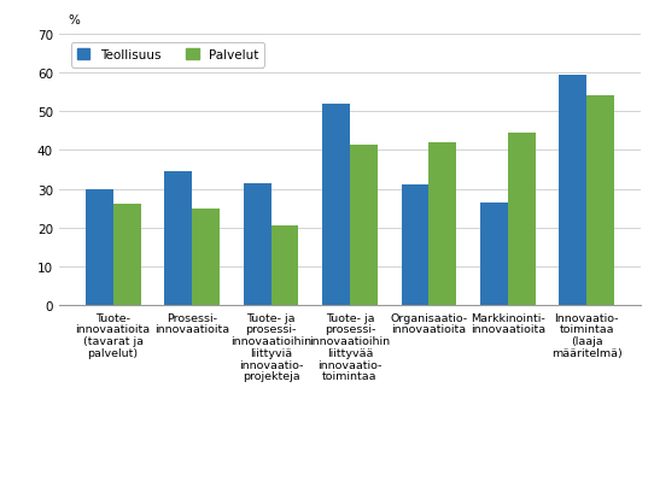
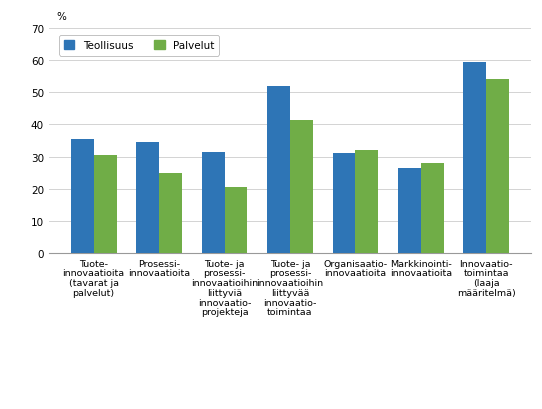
Teollisuus/Tuote- innovaatioita (tavarat ja palvelut): 30.0 -> 35.5
Palvelut/Tuote- innovaatioita (tavarat ja palvelut): 26.0 -> 30.5
Palvelut/Organisaatio- innovaatioita: 42.0 -> 32.0
Palvelut/Markkinointi- innovaatioita: 44.5 -> 28.0
